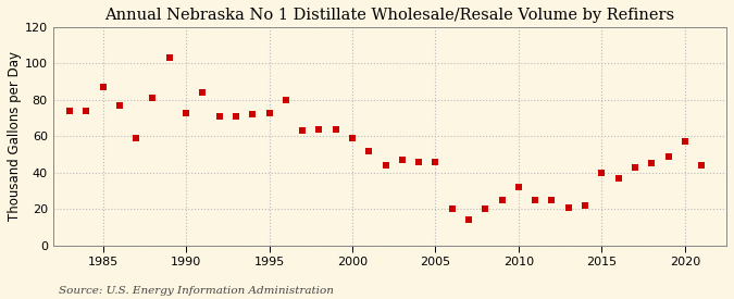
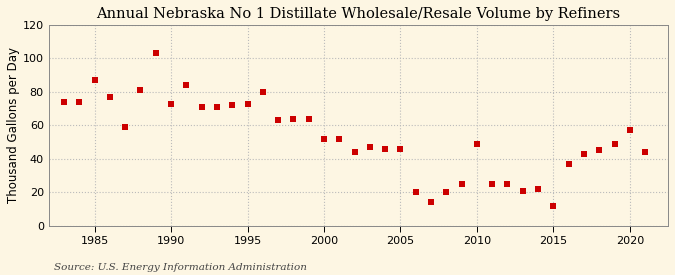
2000: 59 -> 52
2010: 32 -> 49
2015: 40 -> 12
